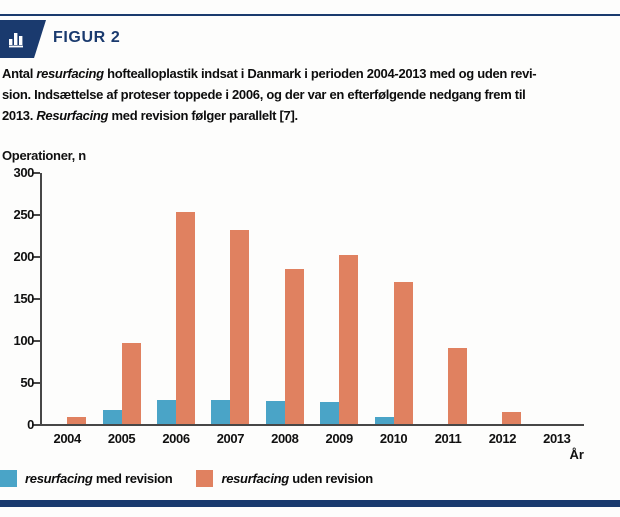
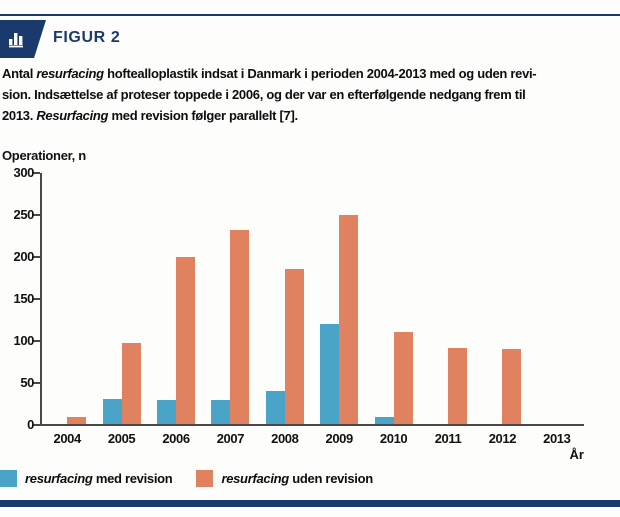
resurfacing med revision/2005: 20 -> 30
resurfacing uden revision/2006: 250 -> 200
resurfacing med revision/2008: 30 -> 40
resurfacing med revision/2009: 30 -> 120
resurfacing uden revision/2009: 200 -> 250
resurfacing uden revision/2010: 170 -> 110
resurfacing uden revision/2012: 20 -> 90
